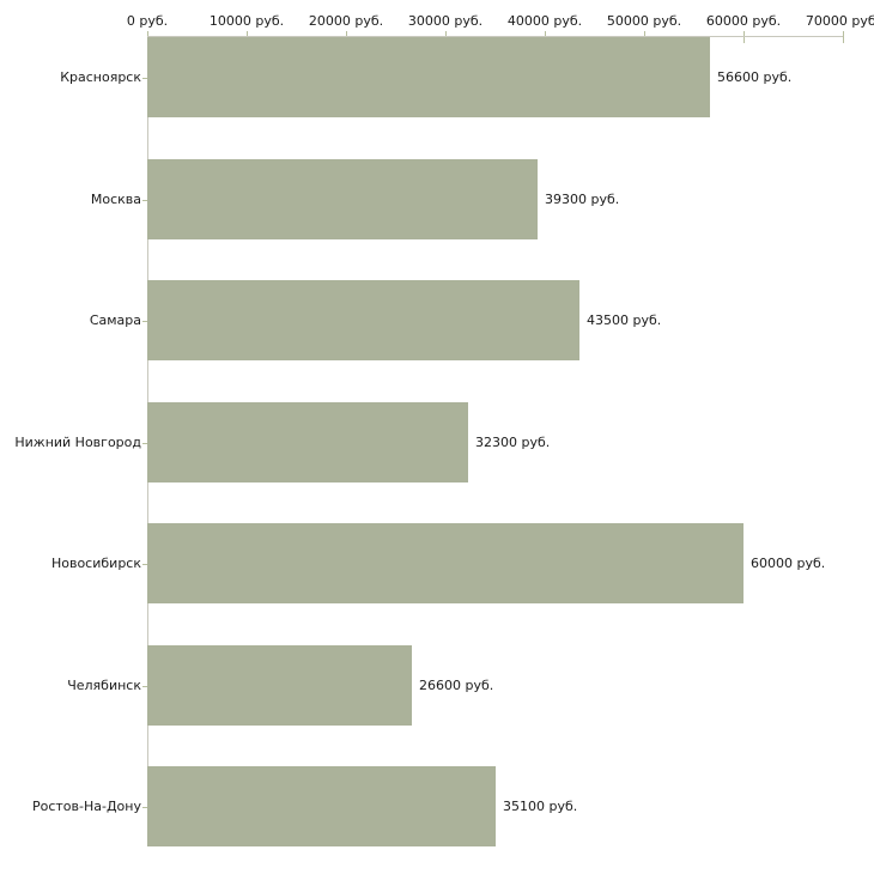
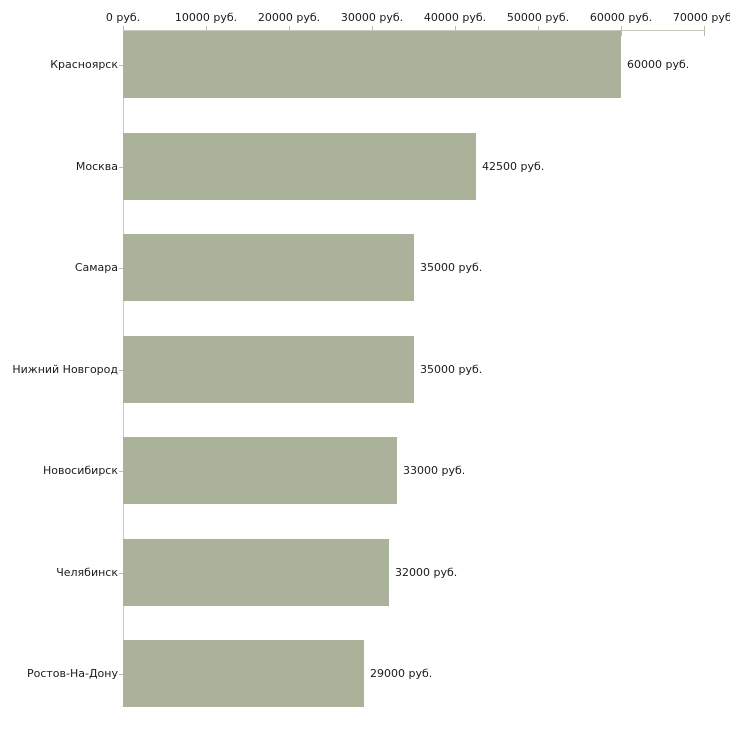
Красноярск: 56600 -> 60000
Москва: 39300 -> 42500
Самара: 43500 -> 35000
Нижний Новгород: 32300 -> 35000
Новосибирск: 60000 -> 33000
Челябинск: 26600 -> 32000
Ростов-На-Дону: 35100 -> 29000
